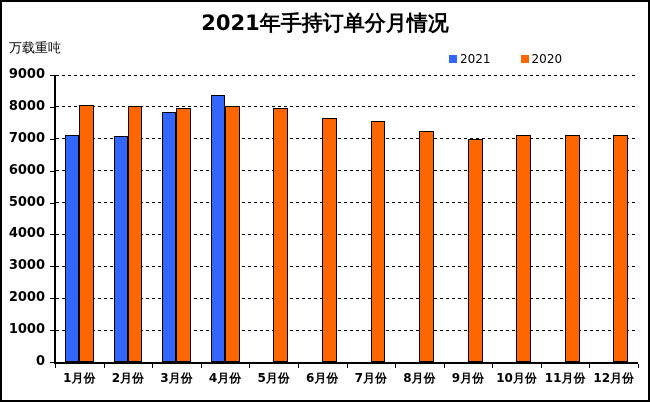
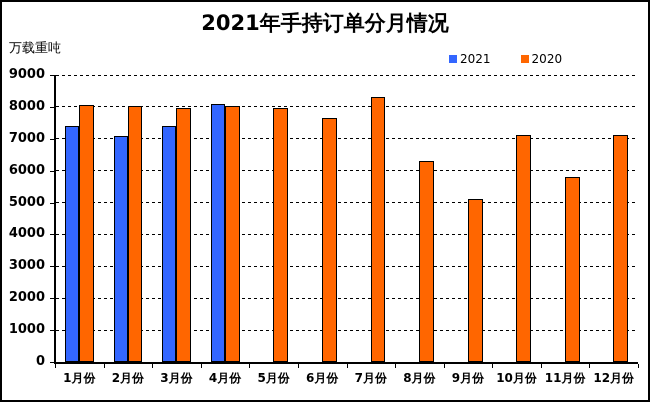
2021/1月份: 7100 -> 7400
2021/3月份: 7800 -> 7400
2021/4月份: 8400 -> 8100
2020/7月份: 7600 -> 8300
2020/8月份: 7200 -> 6300
2020/9月份: 7000 -> 5100
2020/11月份: 7100 -> 5800
